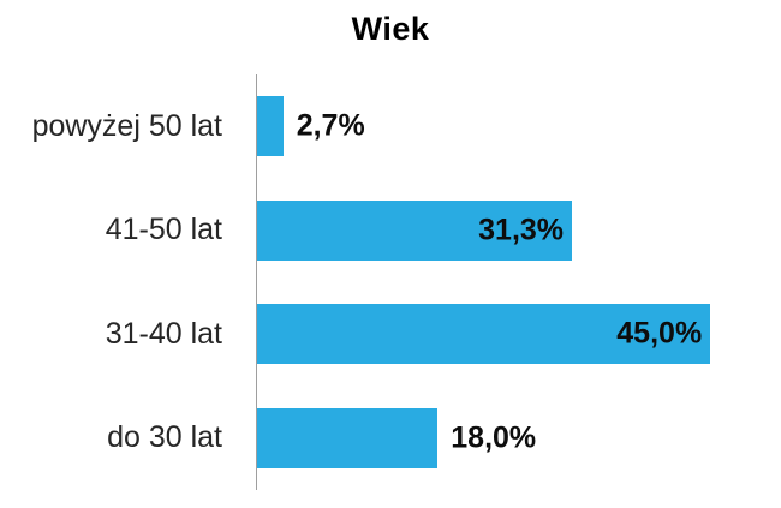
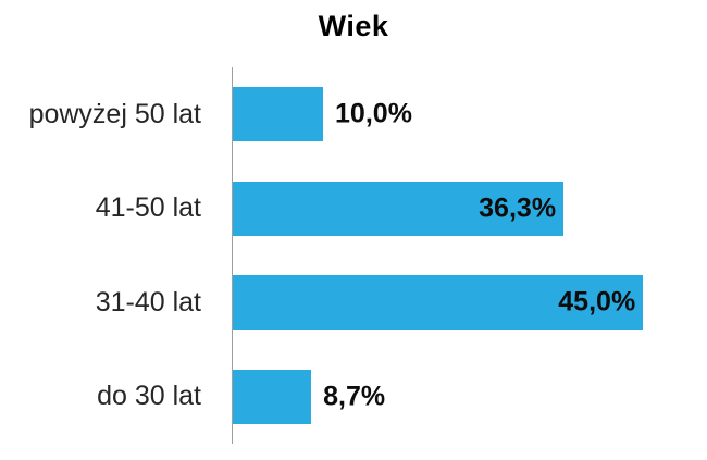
powyżej 50 lat: 2,7% -> 10,0%
41-50 lat: 31,3% -> 36,3%
do 30 lat: 18,0% -> 8,7%
